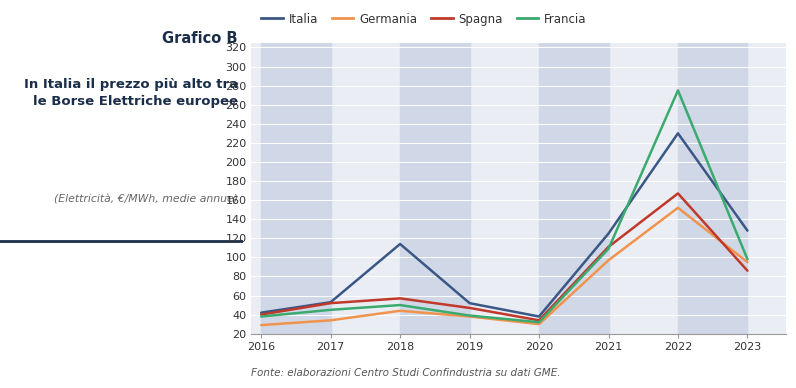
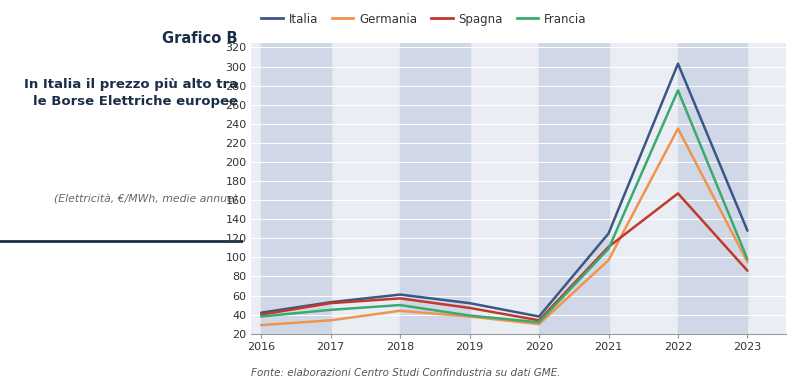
Italia/2018: 114 -> 61
Italia/2022: 230 -> 303
Germania/2022: 152 -> 235
